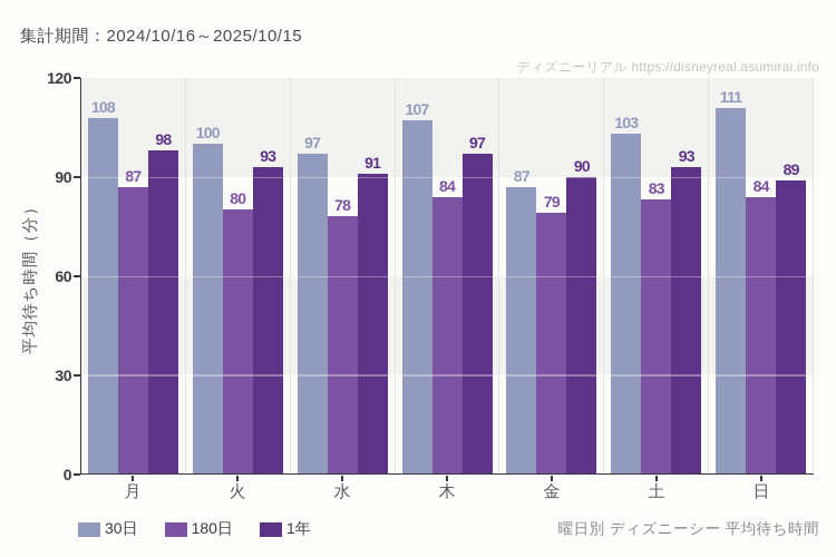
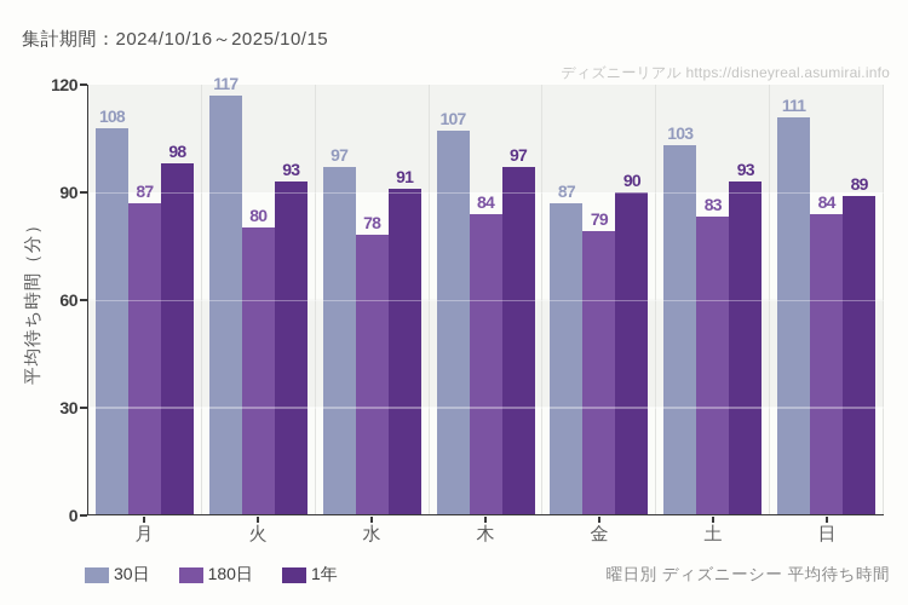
30日/火: 100 -> 117
